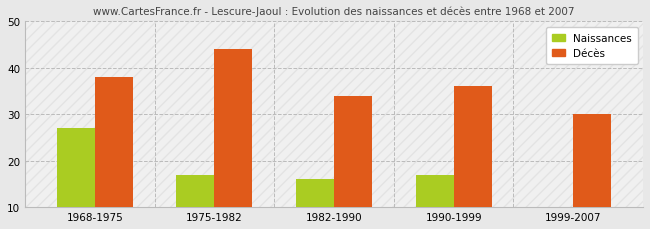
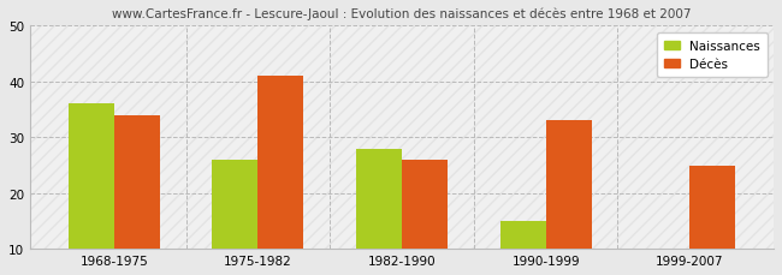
Naissances/1968-1975: 27 -> 36
Décès/1968-1975: 38 -> 34
Naissances/1975-1982: 17 -> 26
Décès/1975-1982: 44 -> 41
Naissances/1982-1990: 16 -> 28
Décès/1982-1990: 34 -> 26
Naissances/1990-1999: 17 -> 15
Décès/1990-1999: 36 -> 33
Décès/1999-2007: 30 -> 25
